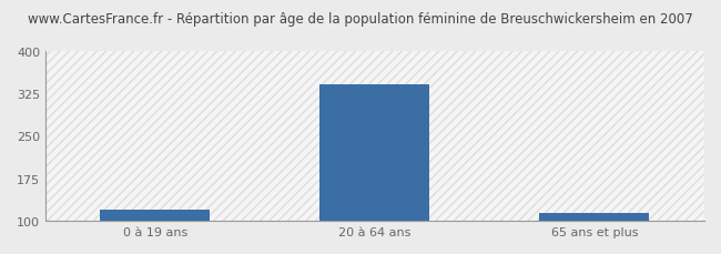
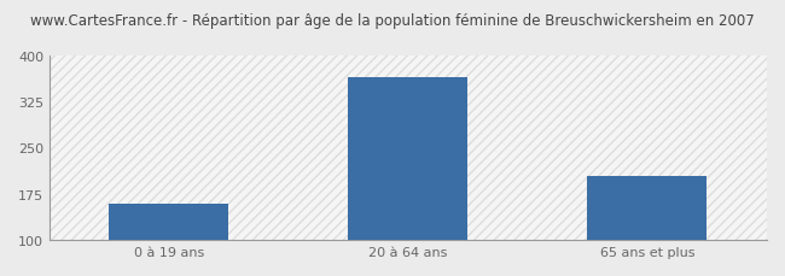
0 à 19 ans: 120 -> 158
20 à 64 ans: 340 -> 364
65 ans et plus: 113 -> 204
